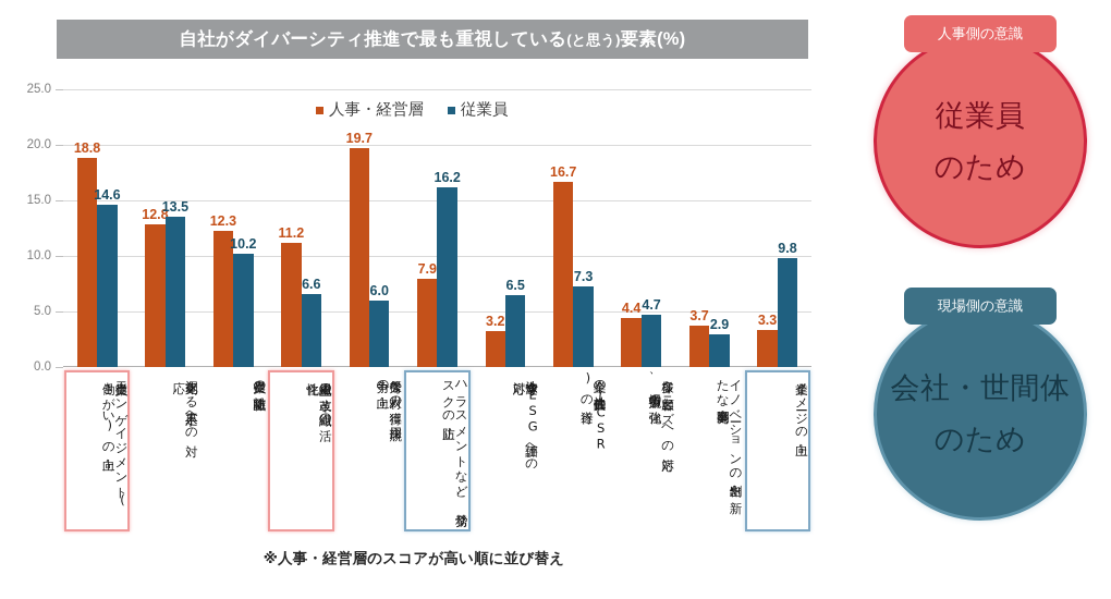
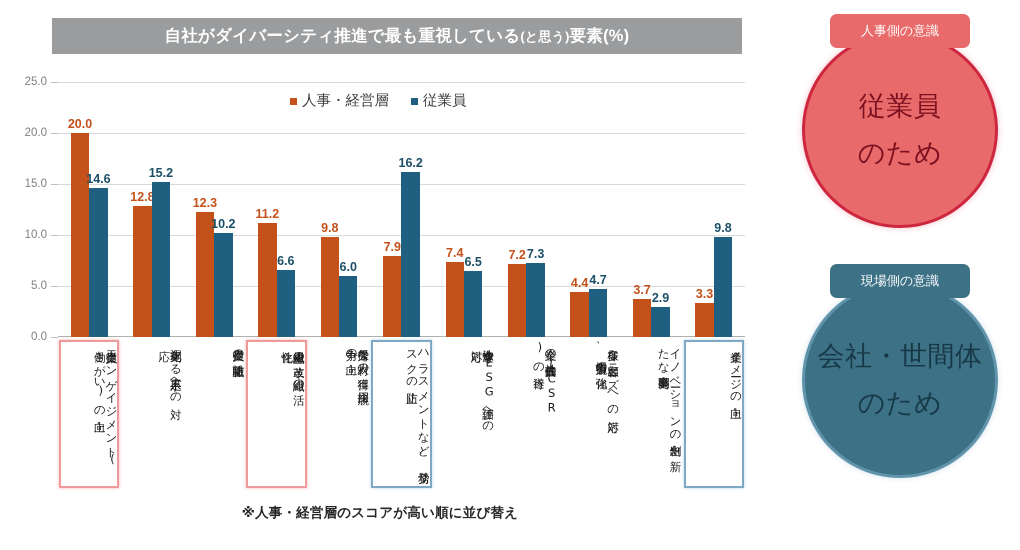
人事・経営層/従業員エンゲイジメント(働きがい)の向上: 18.8 -> 20.0
従業員/深刻化する人手不足への対応: 13.5 -> 15.2
人事・経営層/優秀な人材の獲得、採用競争力の向上: 19.7 -> 9.8
人事・経営層/法令遵守やESG評価への対応: 3.2 -> 7.4
人事・経営層/企業の社会的責任(CSR)の遂行: 16.7 -> 7.2
